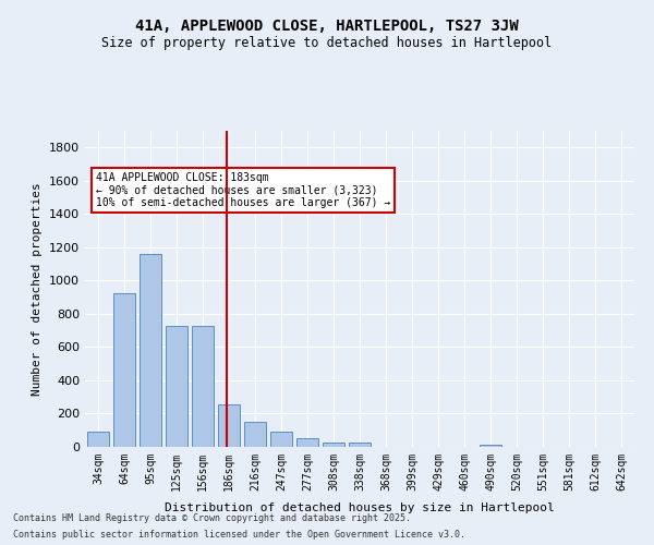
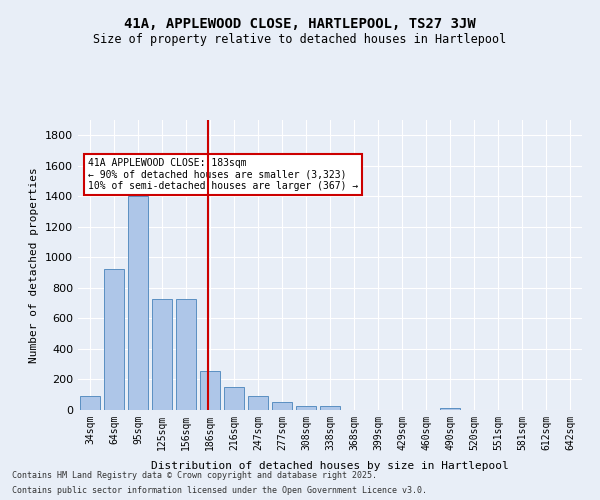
95sqm: 1160 -> 1400
